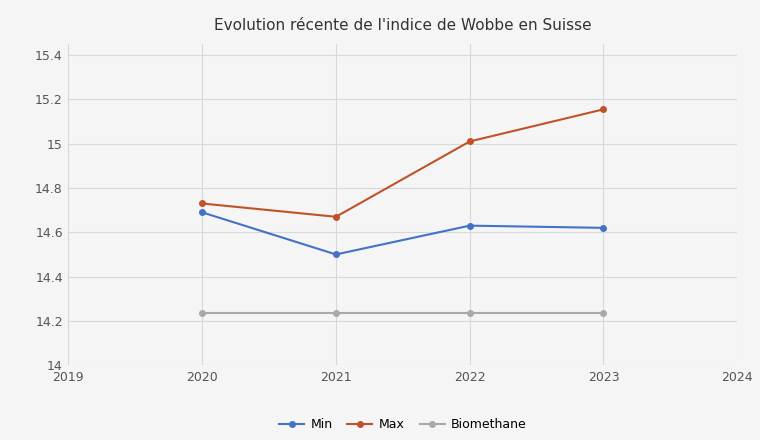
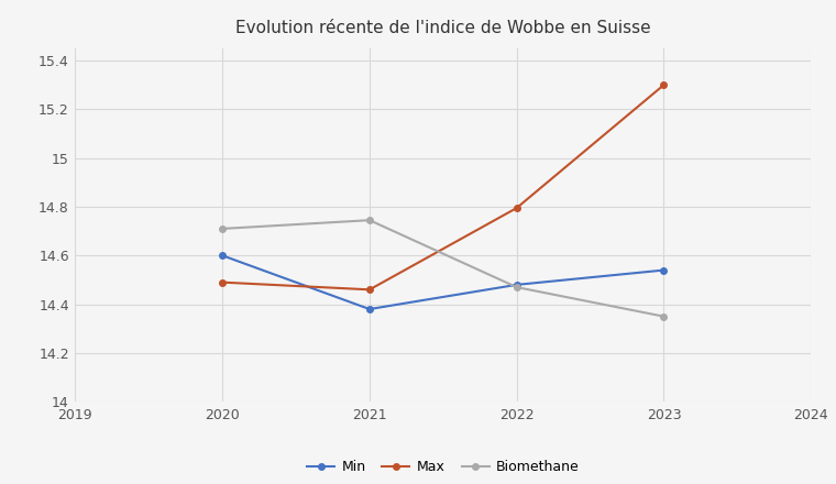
Min/2020: 14.69 -> 14.60
Max/2020: 14.730 -> 14.490
Biomethane/2020: 14.235 -> 14.710
Min/2021: 14.50 -> 14.38
Max/2021: 14.670 -> 14.460
Biomethane/2021: 14.235 -> 14.745
Min/2022: 14.63 -> 14.48
Max/2022: 15.010 -> 14.795
Biomethane/2022: 14.235 -> 14.470
Min/2023: 14.62 -> 14.54
Max/2023: 15.155 -> 15.300
Biomethane/2023: 14.235 -> 14.350
